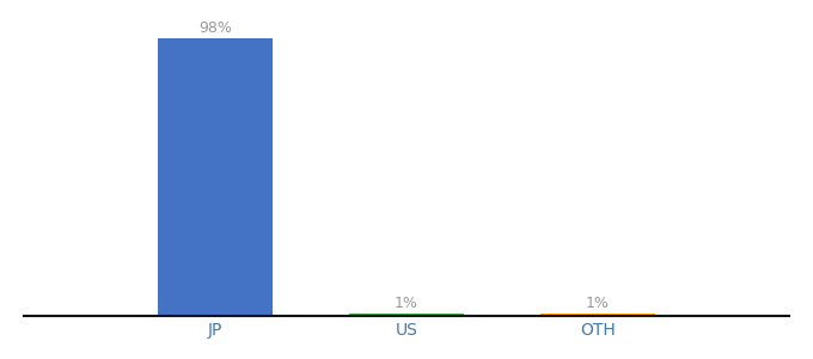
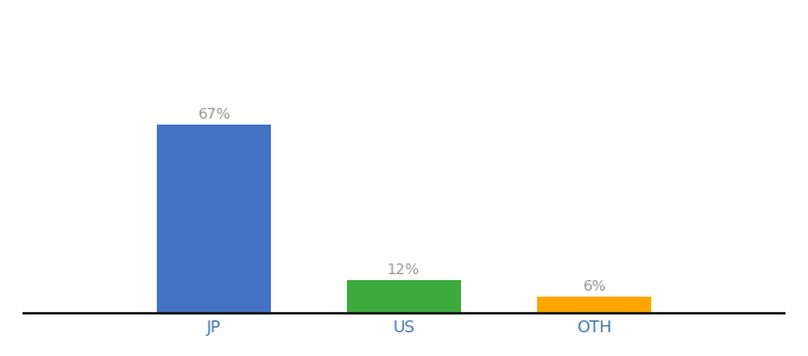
JP: 98% -> 67%
US: 1% -> 12%
OTH: 1% -> 6%
